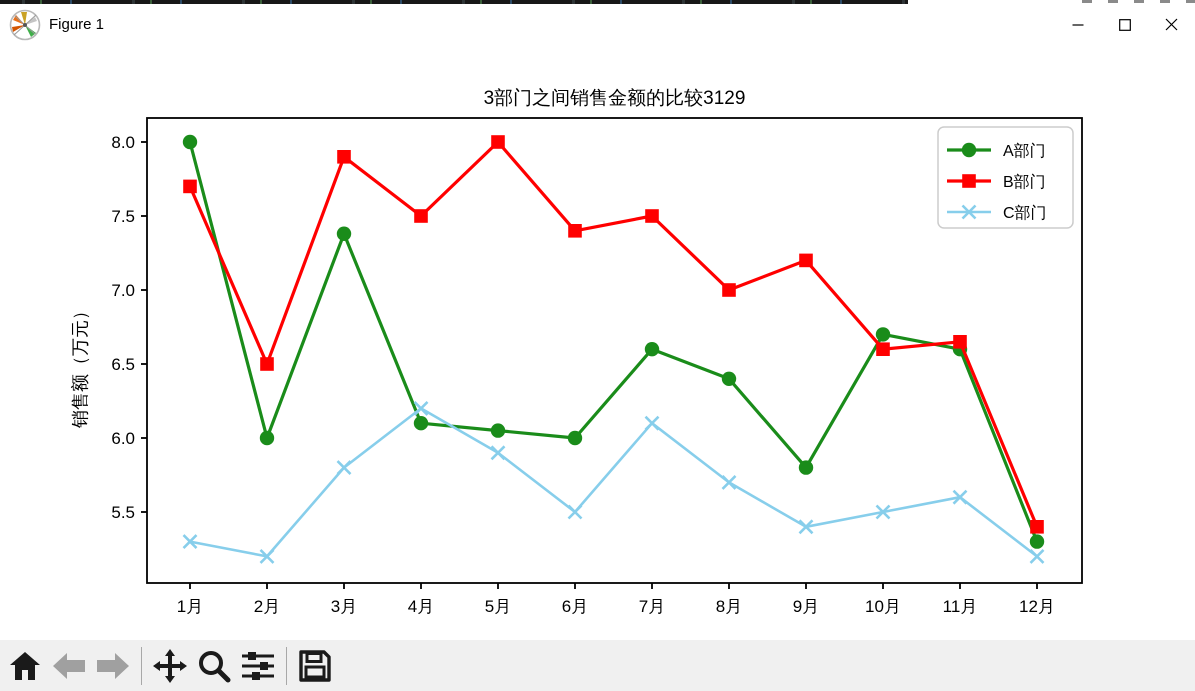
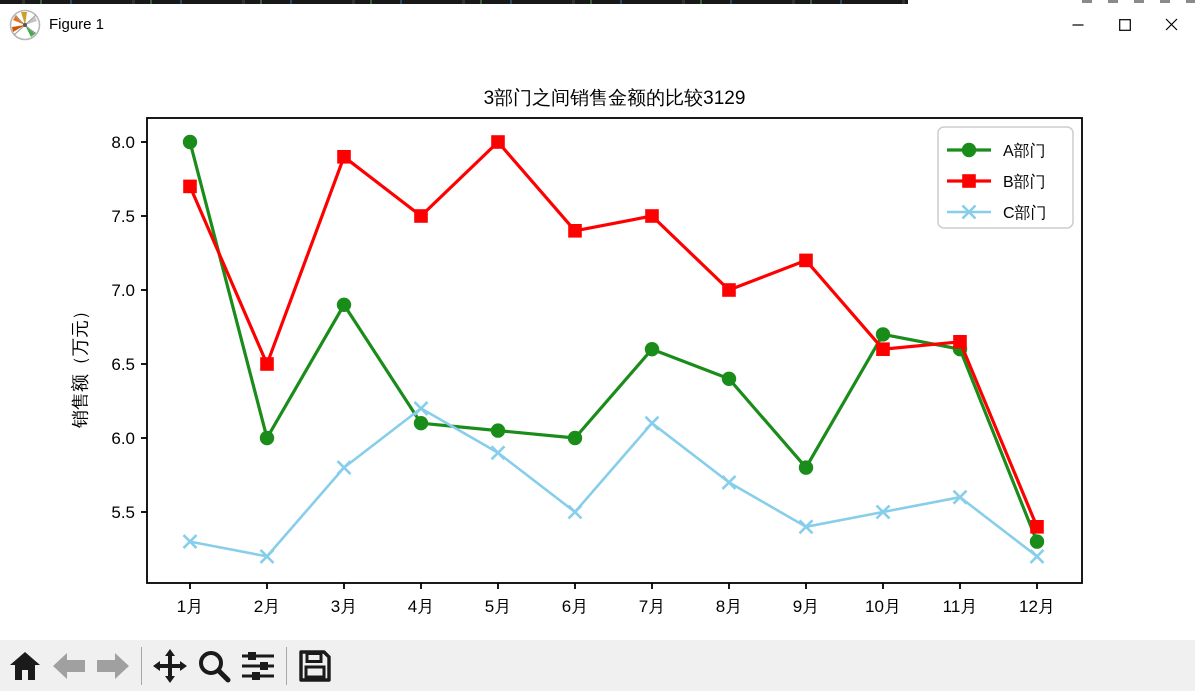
A部门/3月: 7.38 -> 6.90
